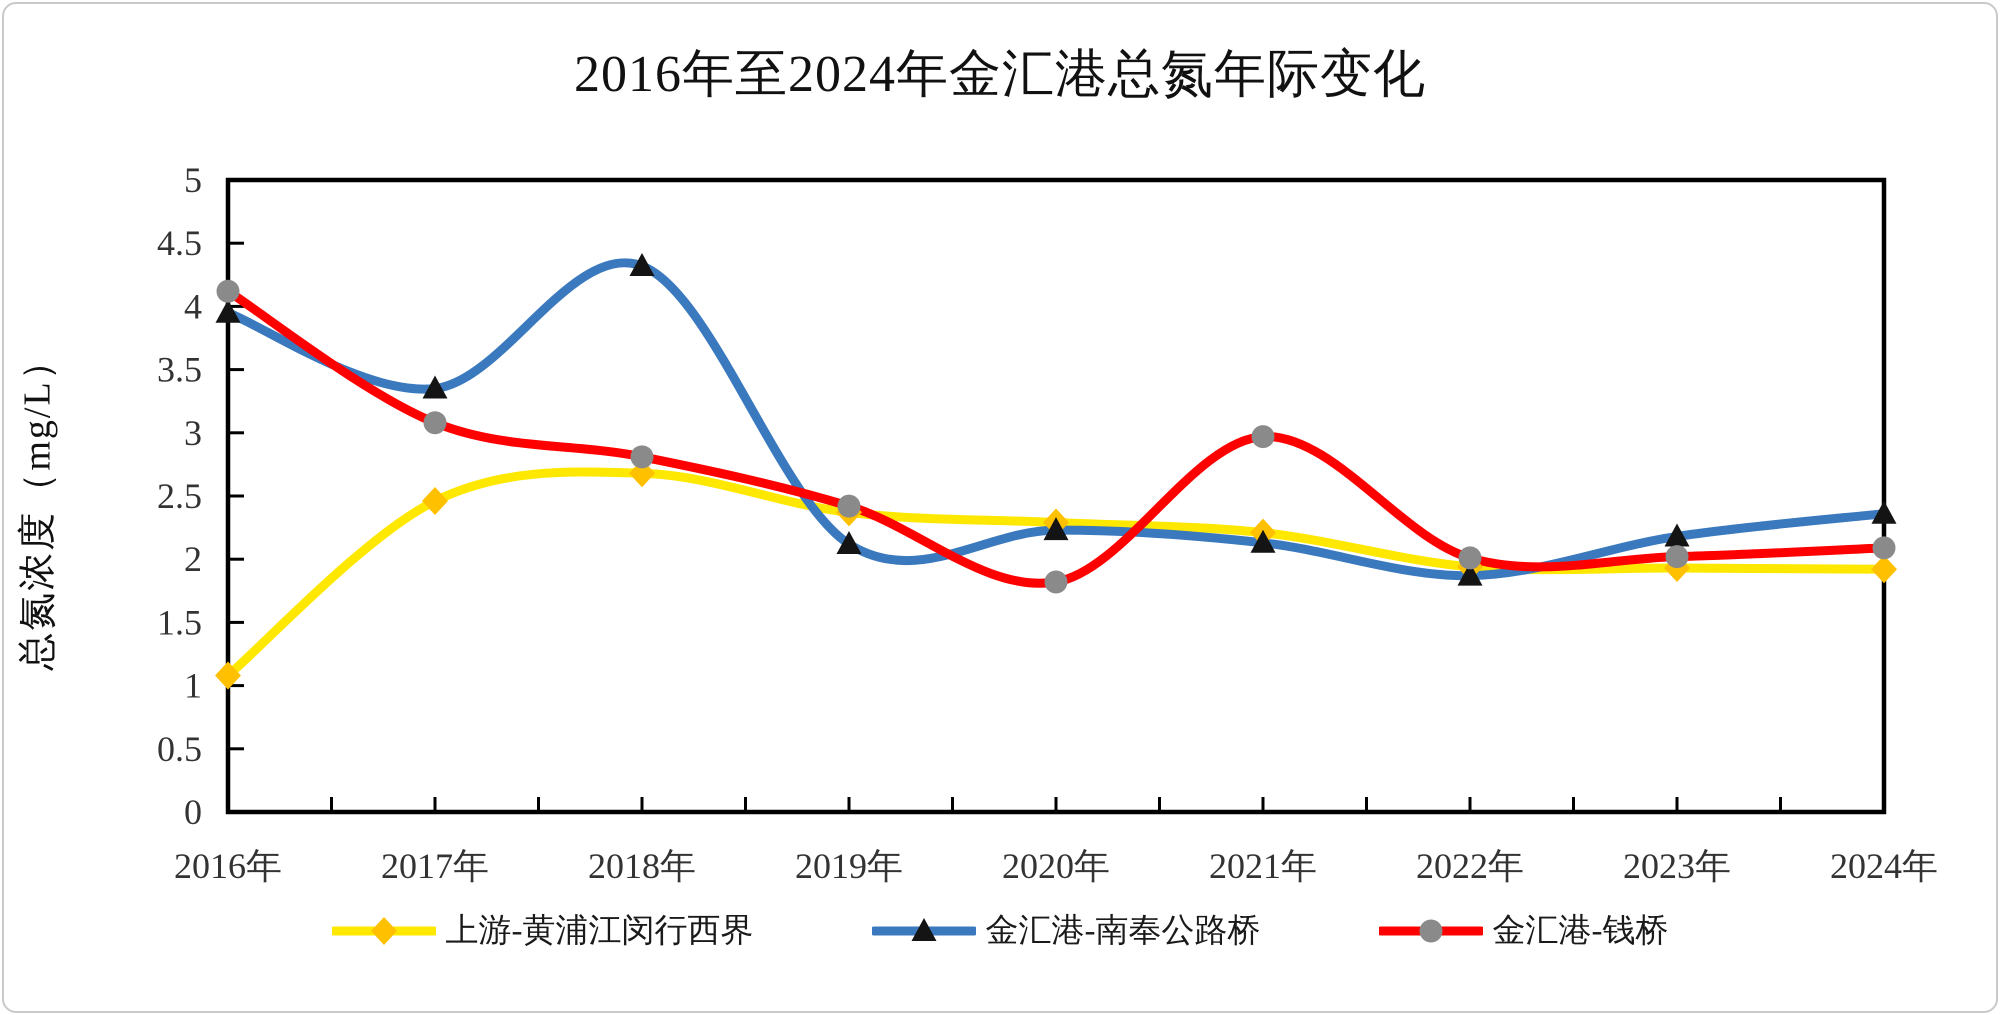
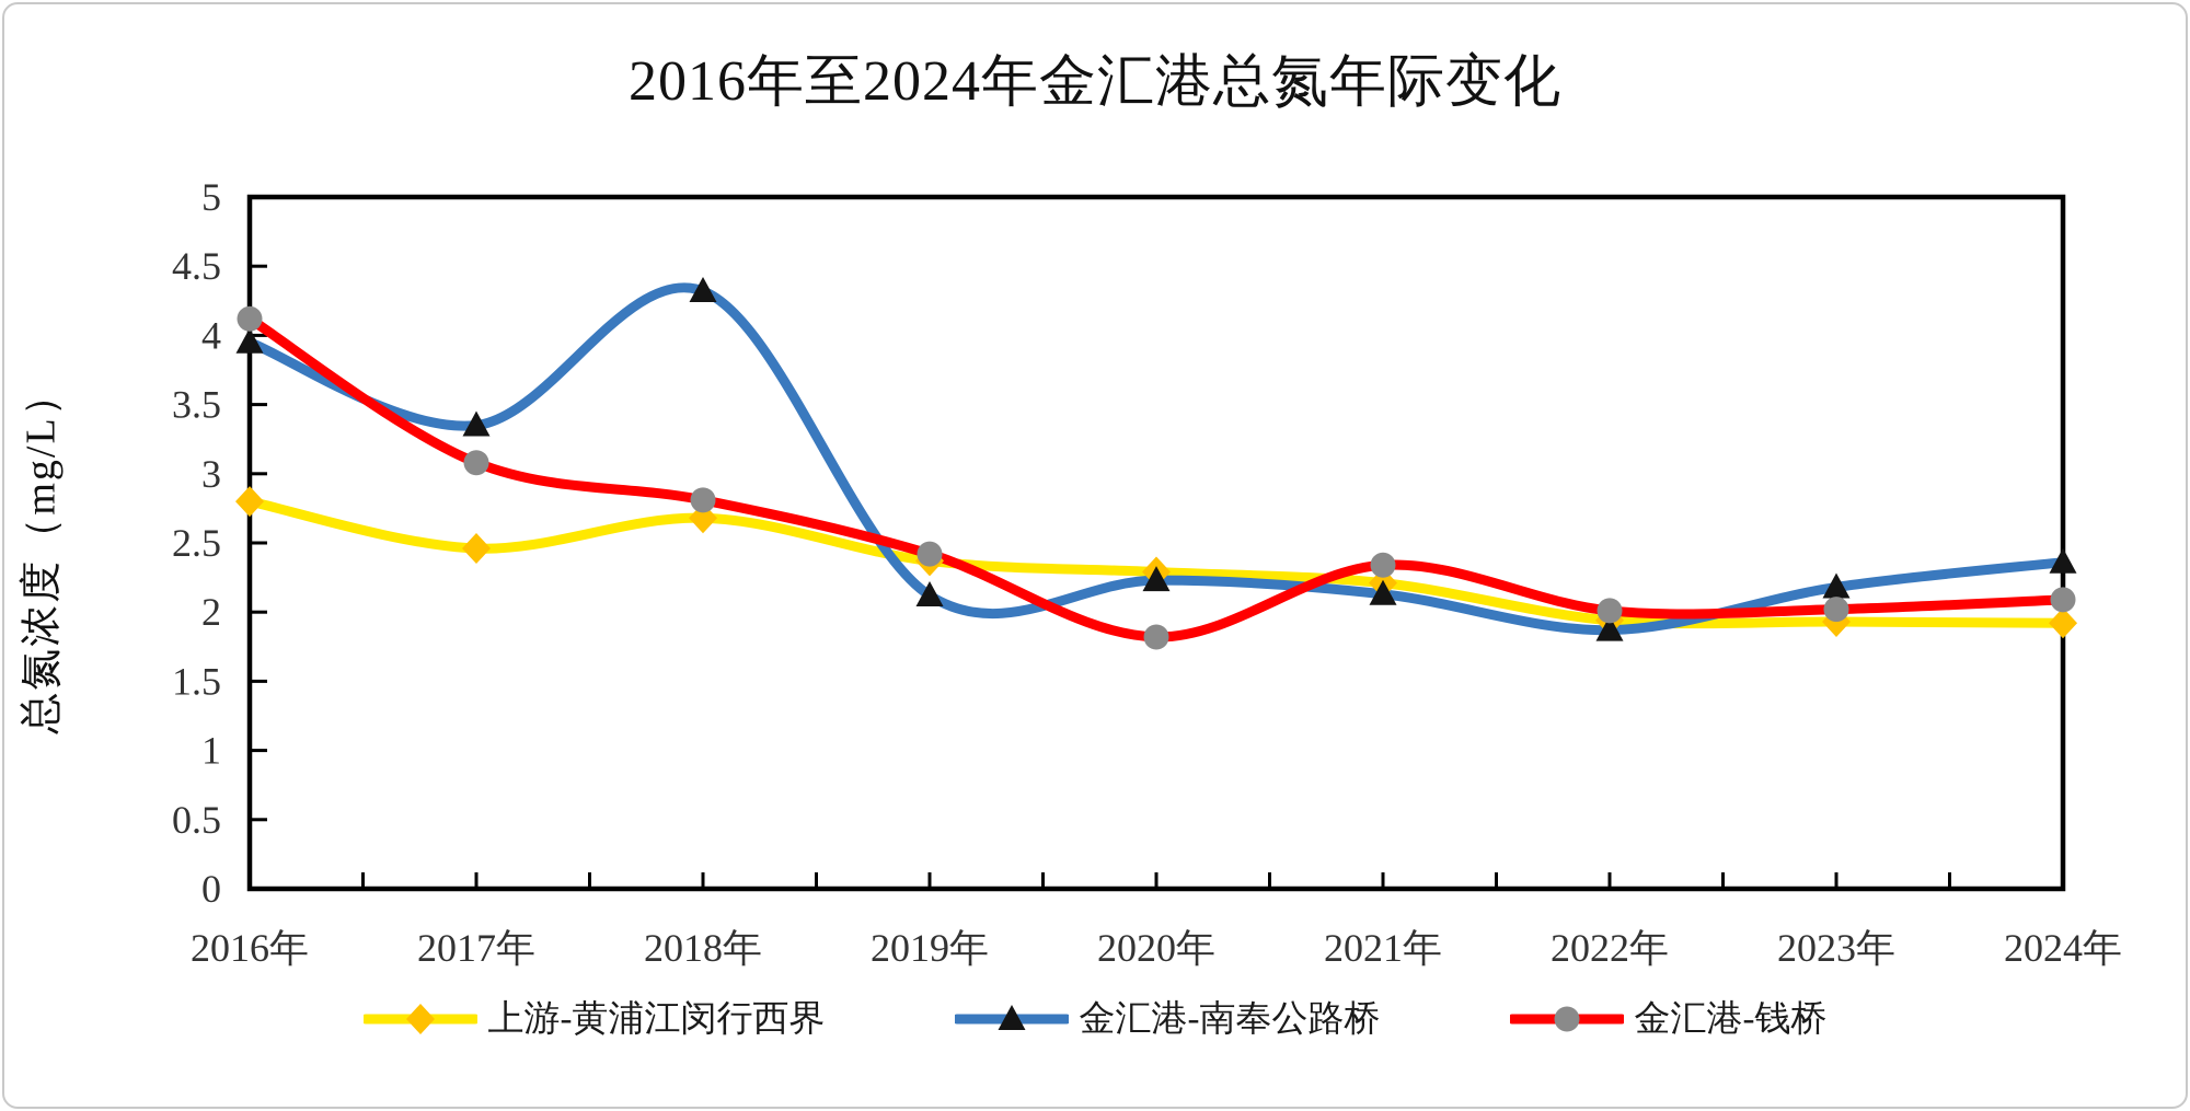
上游-黄浦江闵行西界/2016年: 1.08 -> 2.80
金汇港-钱桥/2021年: 2.97 -> 2.34
